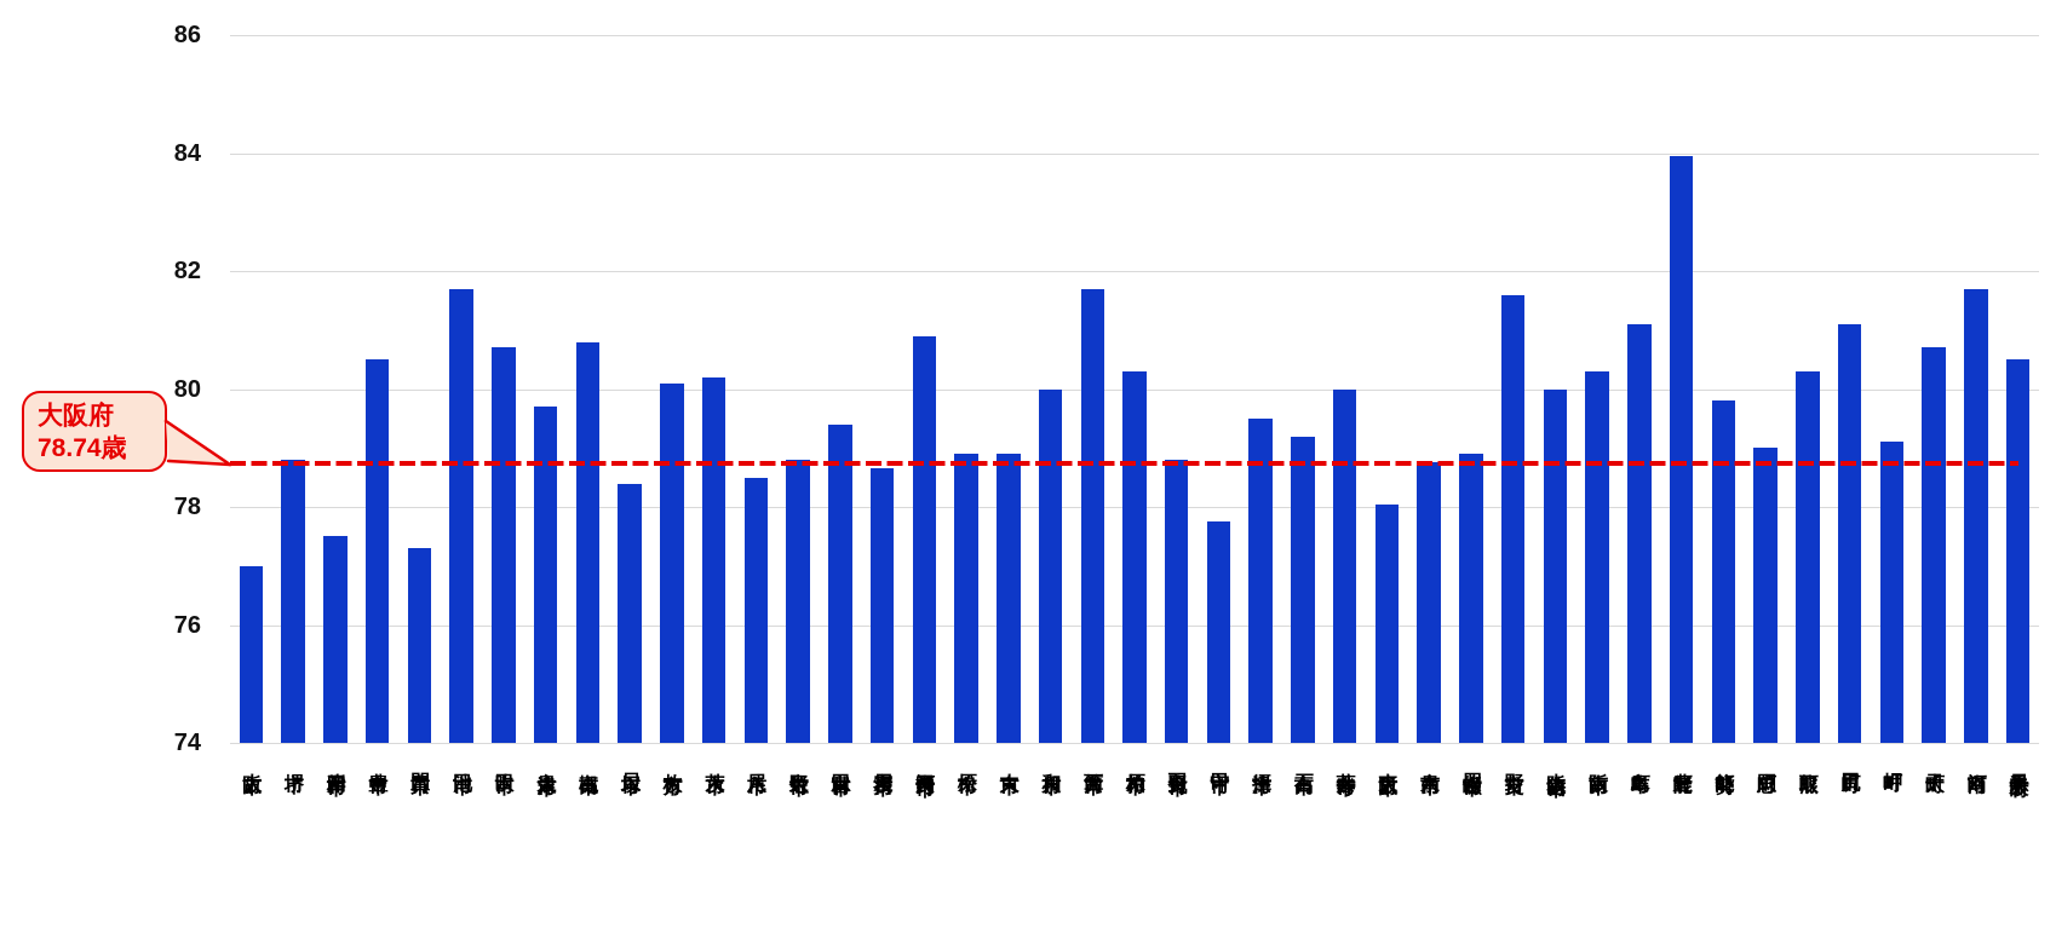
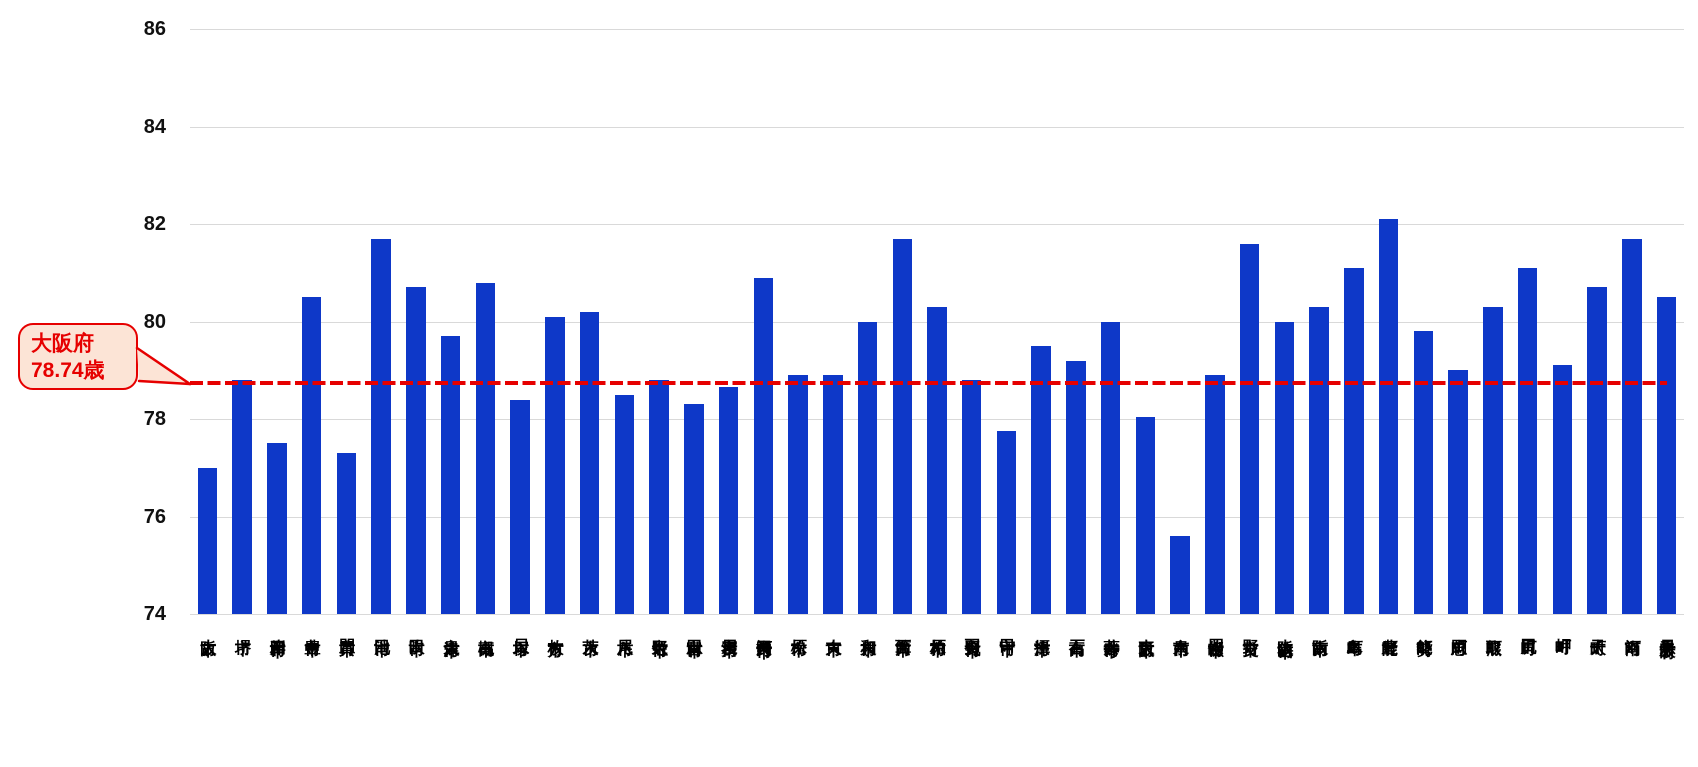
富田林市: 79.4 -> 78.3
泉南市: 78.8 -> 75.6
豊能町: 84.0 -> 82.1
